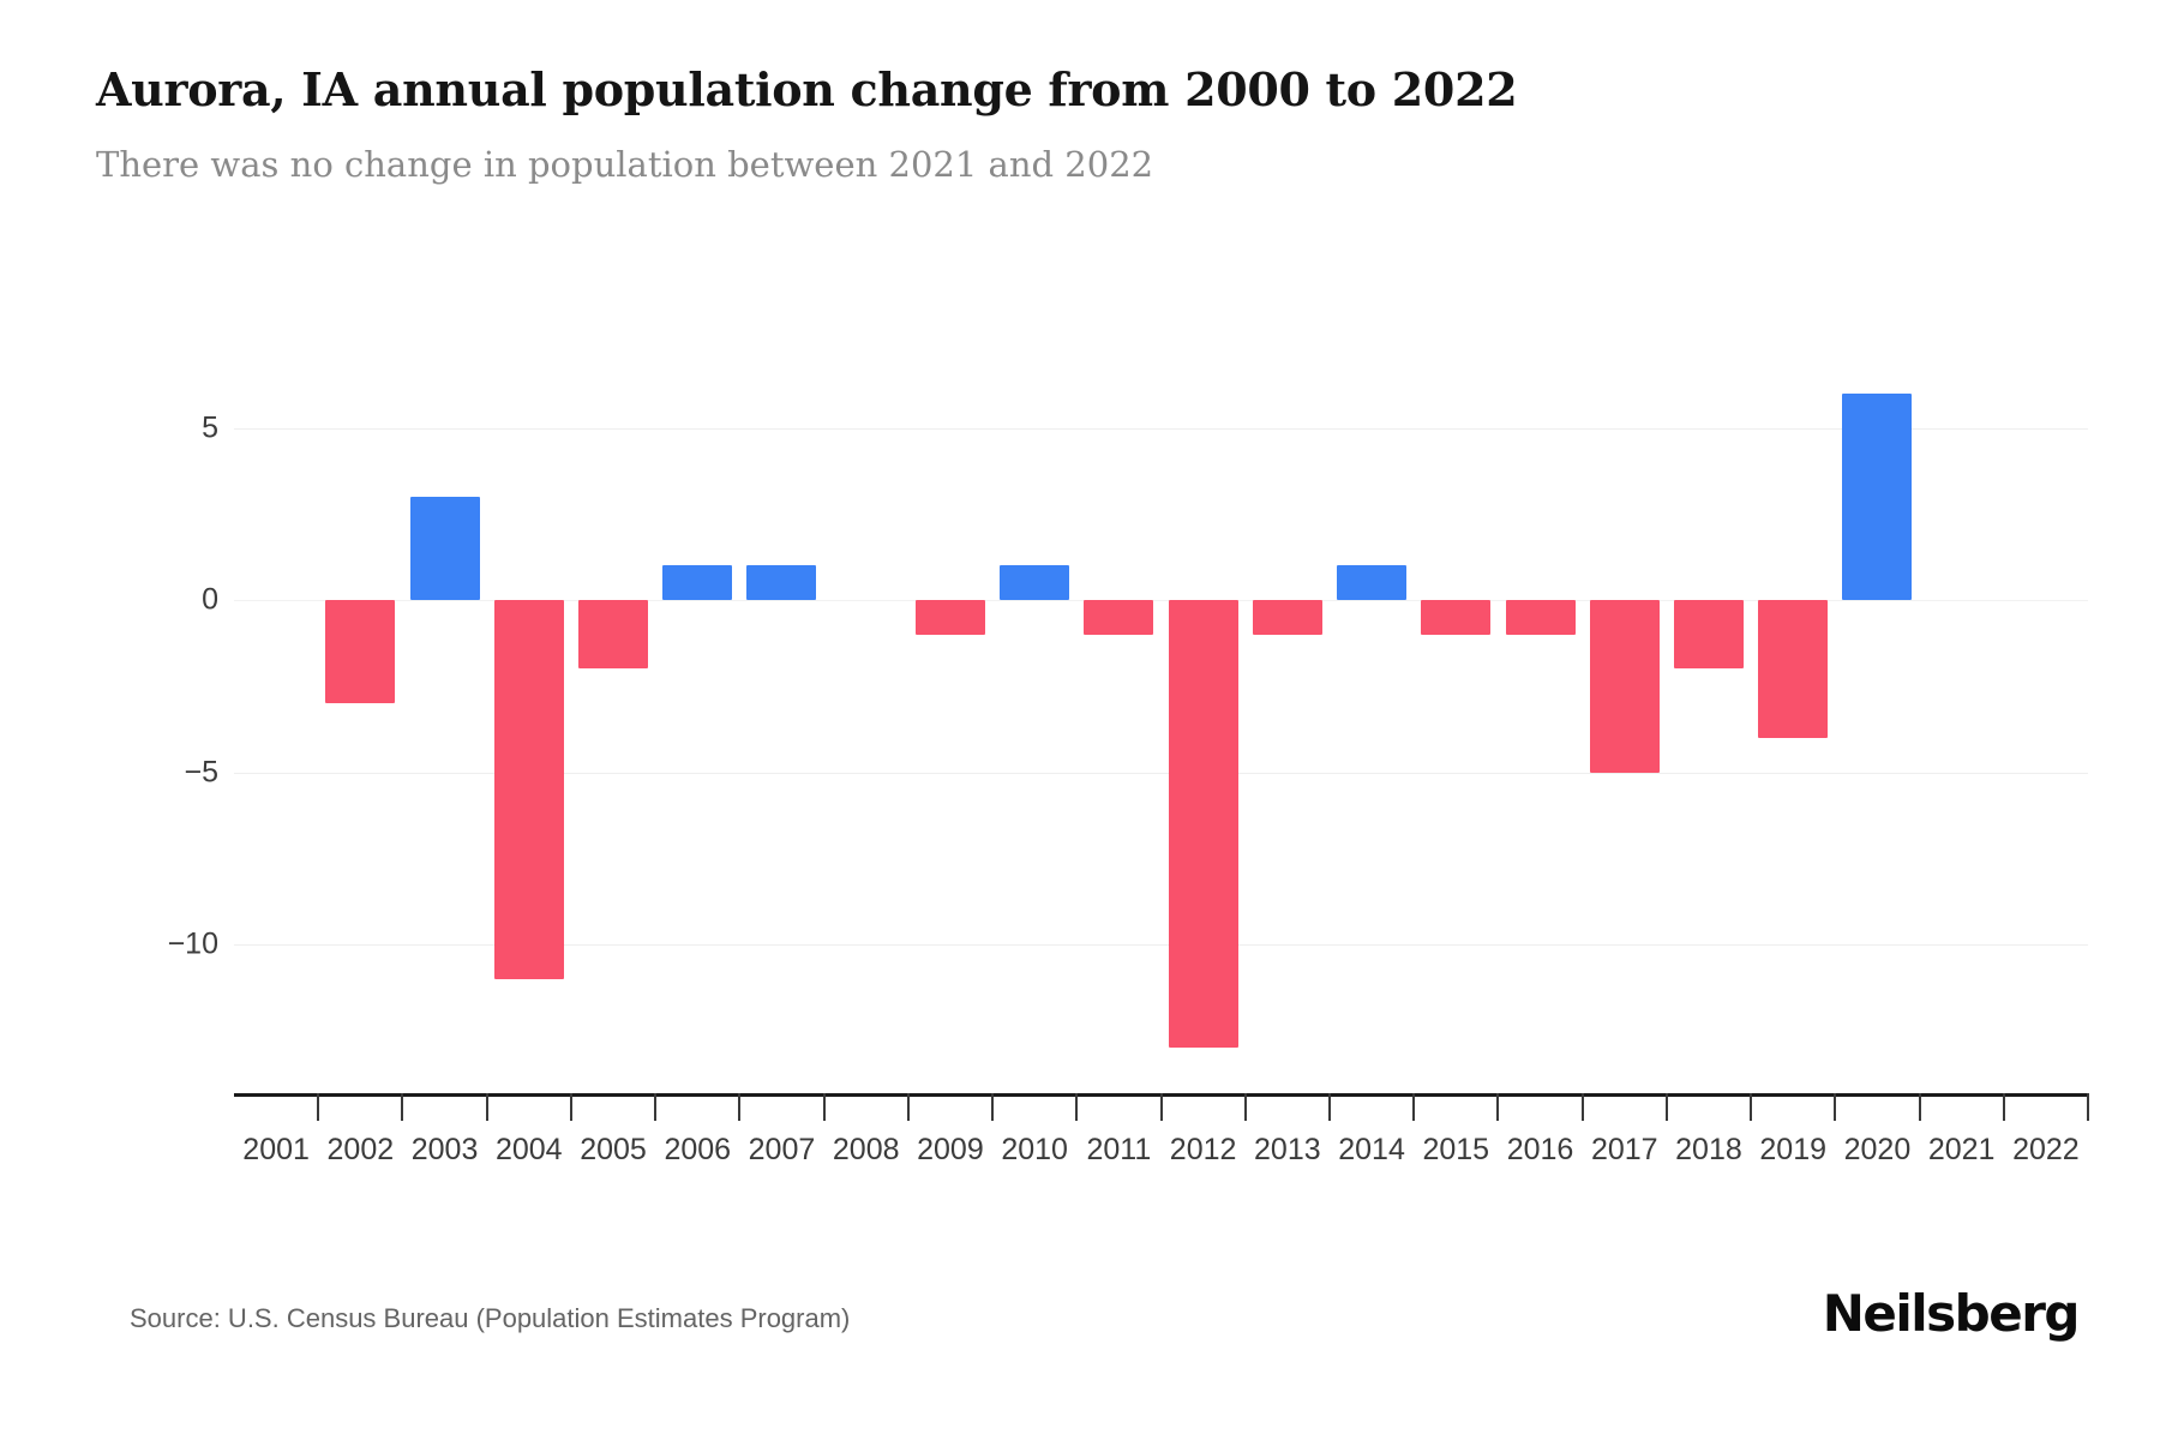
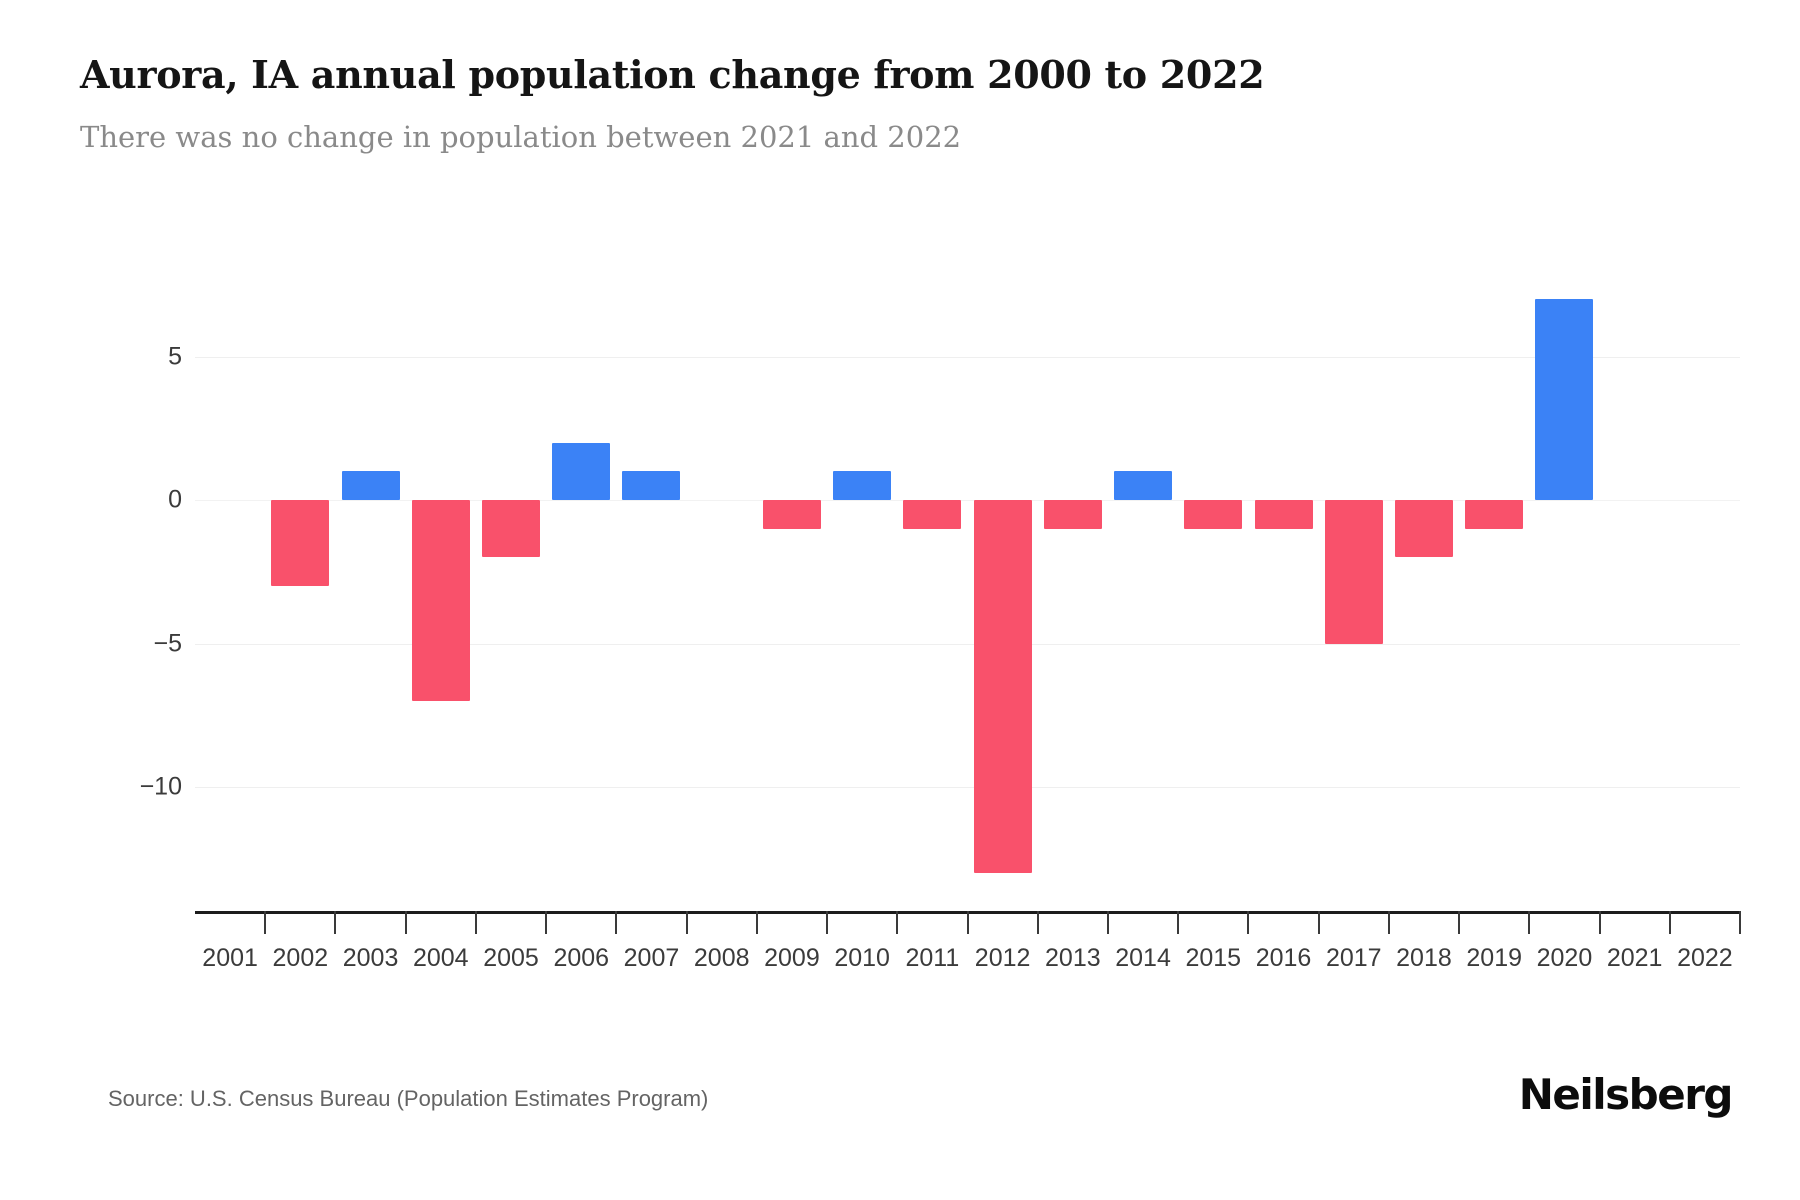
2003: 3 -> 1
2004: -11 -> -7
2006: 1 -> 2
2019: -4 -> -1
2020: 6 -> 7
